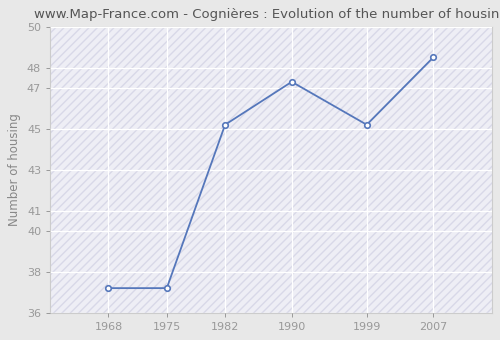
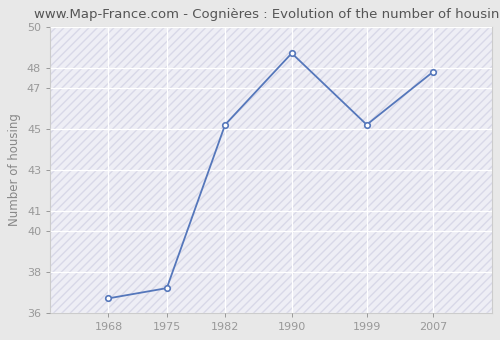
1968: 37.2 -> 36.7
1990: 47.3 -> 48.7
2007: 48.5 -> 47.8
